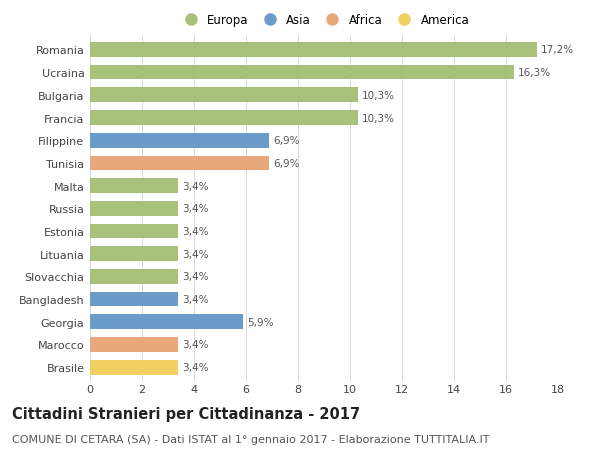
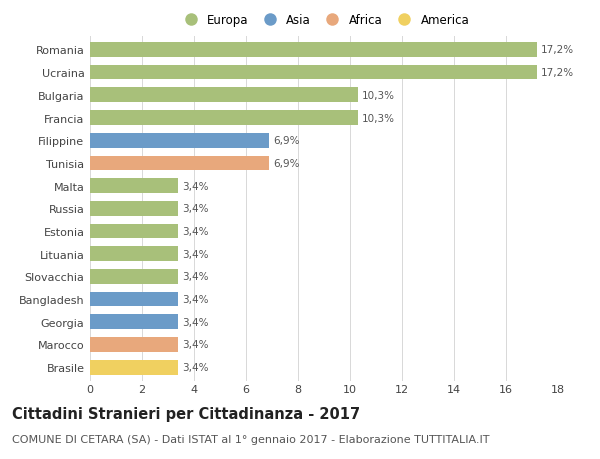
Ucraina: 16,3% -> 17,2%
Georgia: 5,9% -> 3,4%
